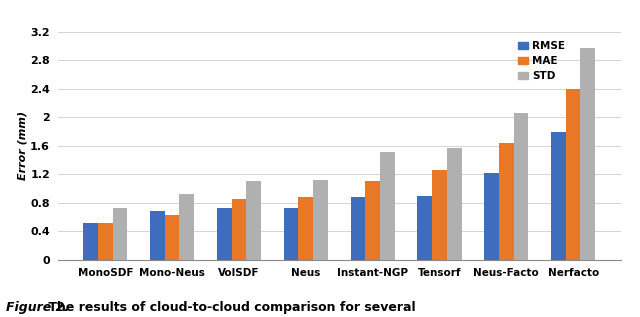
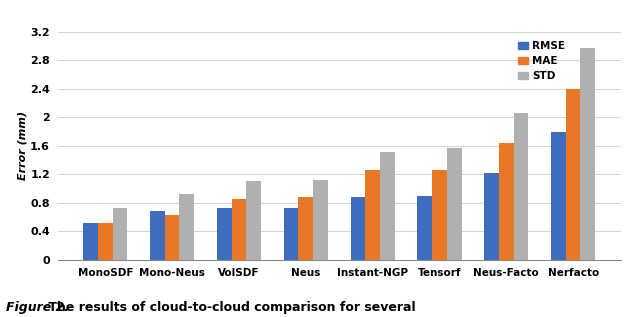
MAE/Instant-NGP: 1.10 -> 1.26
